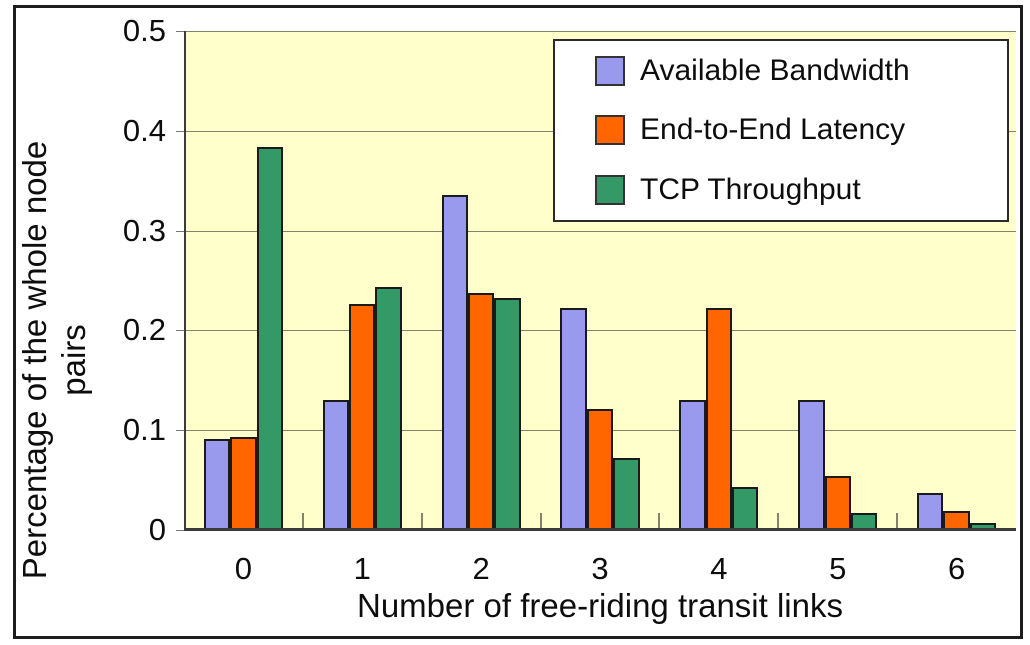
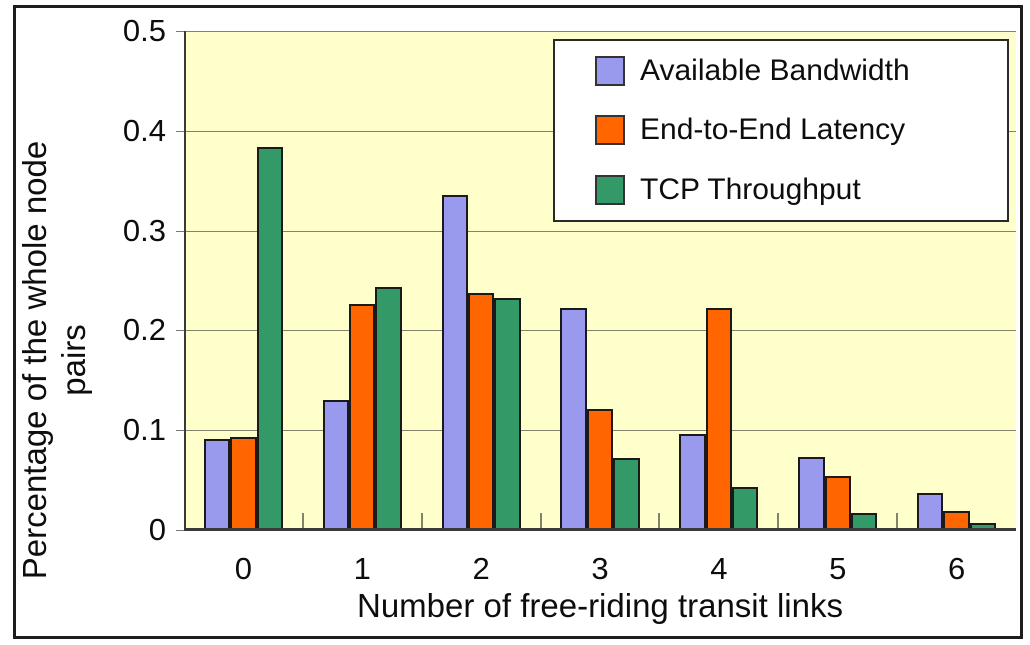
Available Bandwidth/4: 0.13 -> 0.10
Available Bandwidth/5: 0.13 -> 0.07
